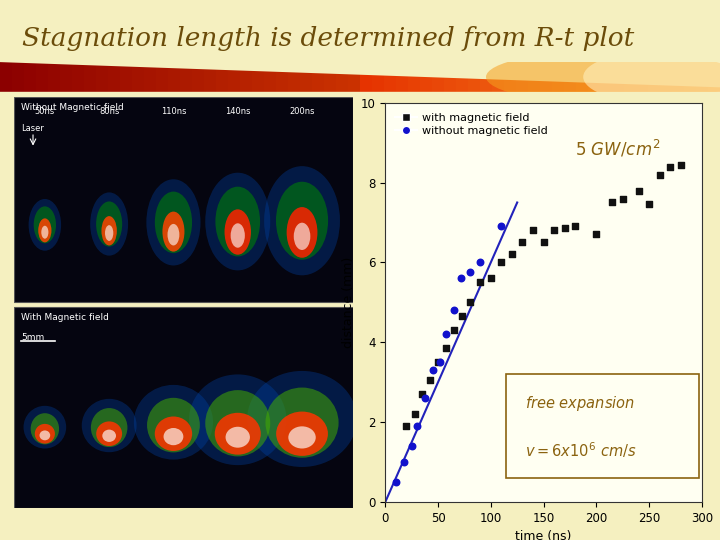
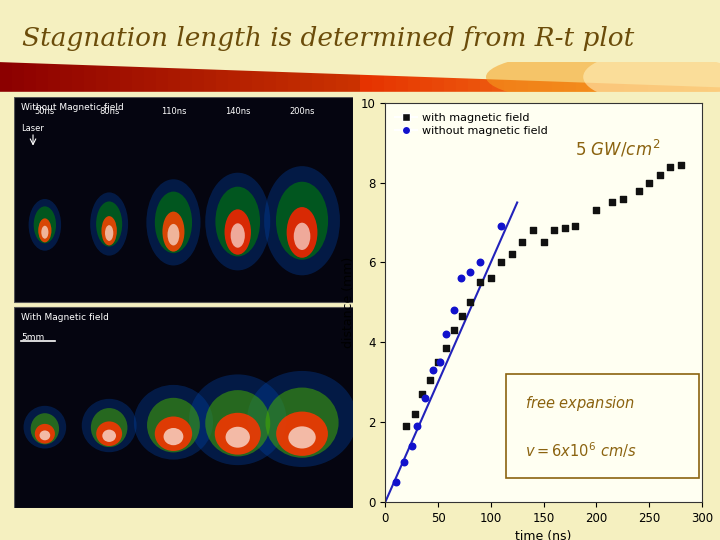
with magnetic field/200: 6.70 -> 7.30
with magnetic field/250: 7.45 -> 8.00
